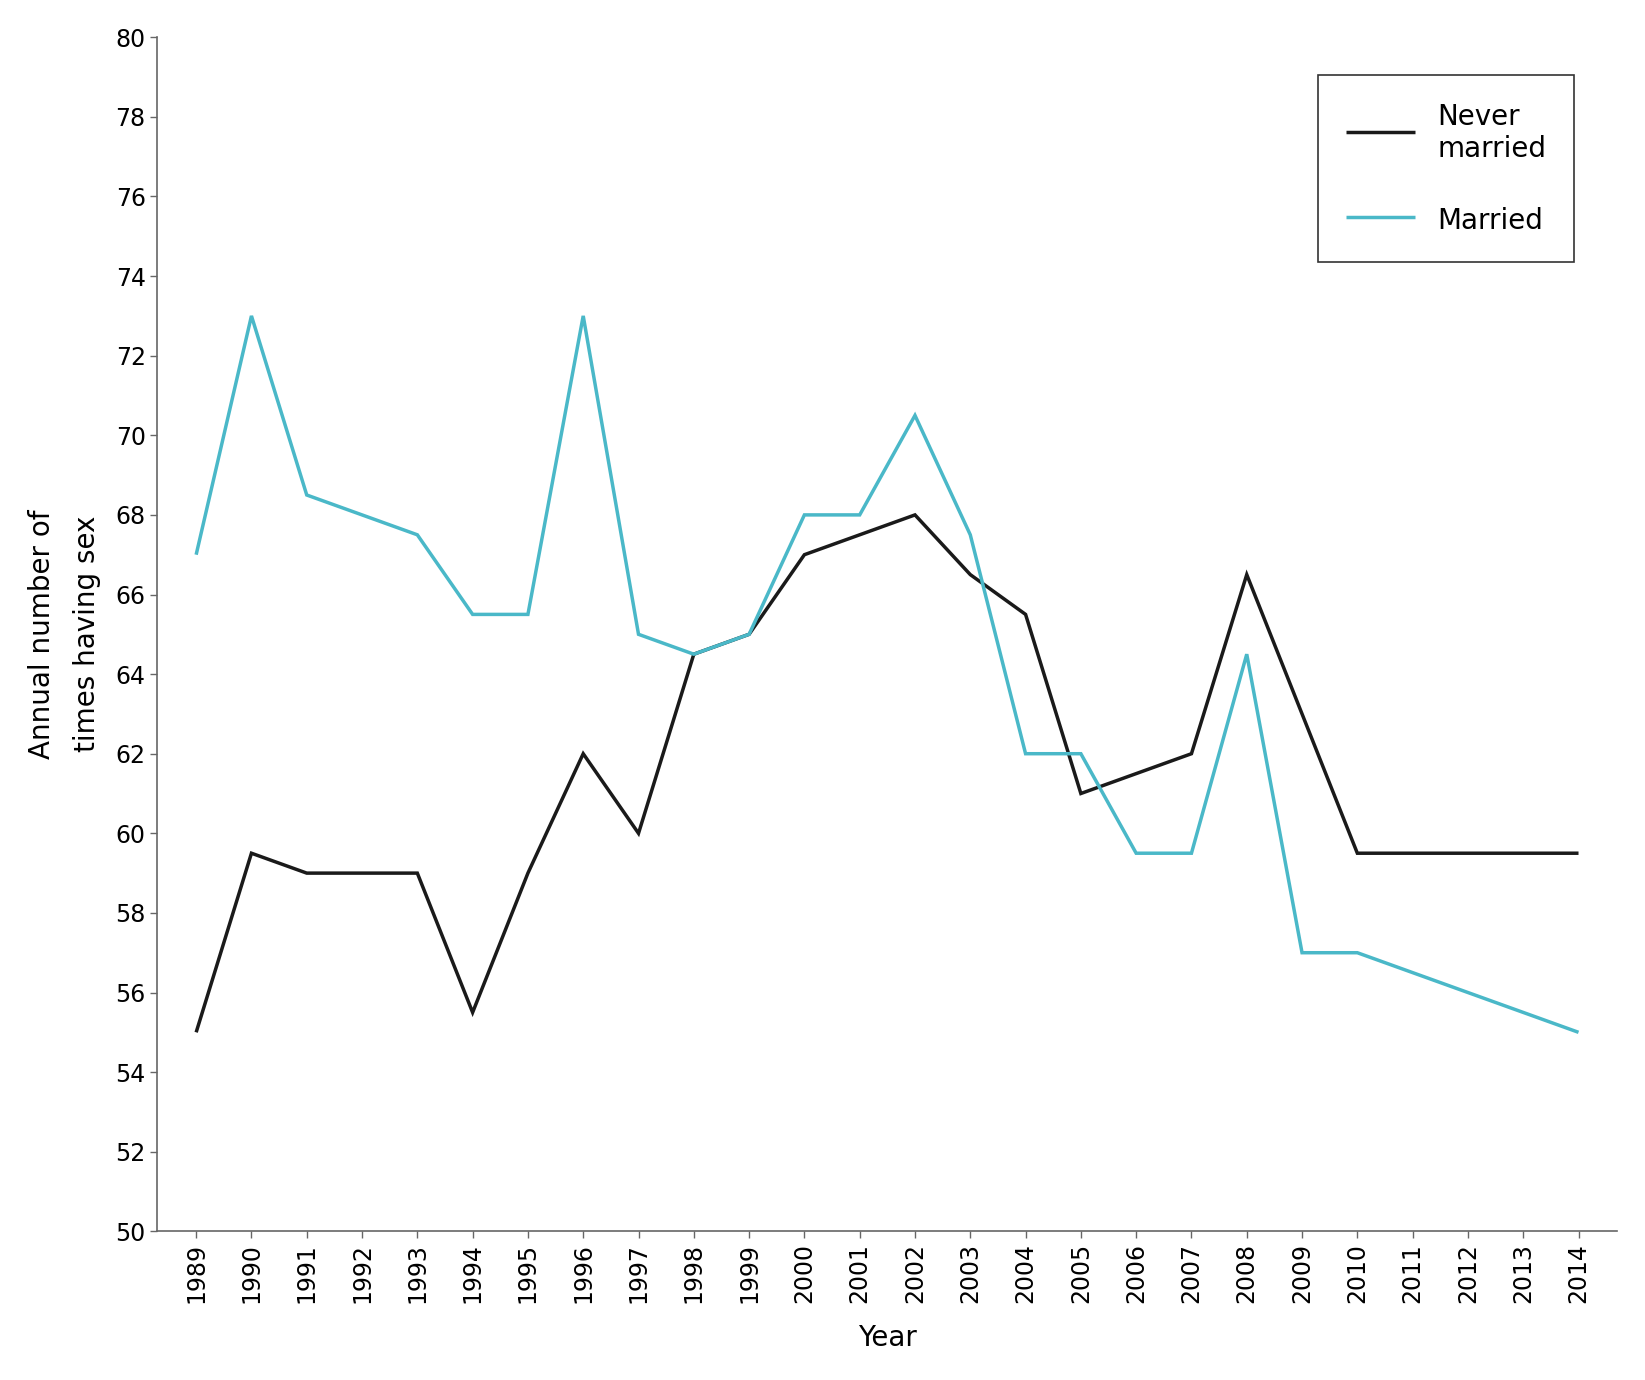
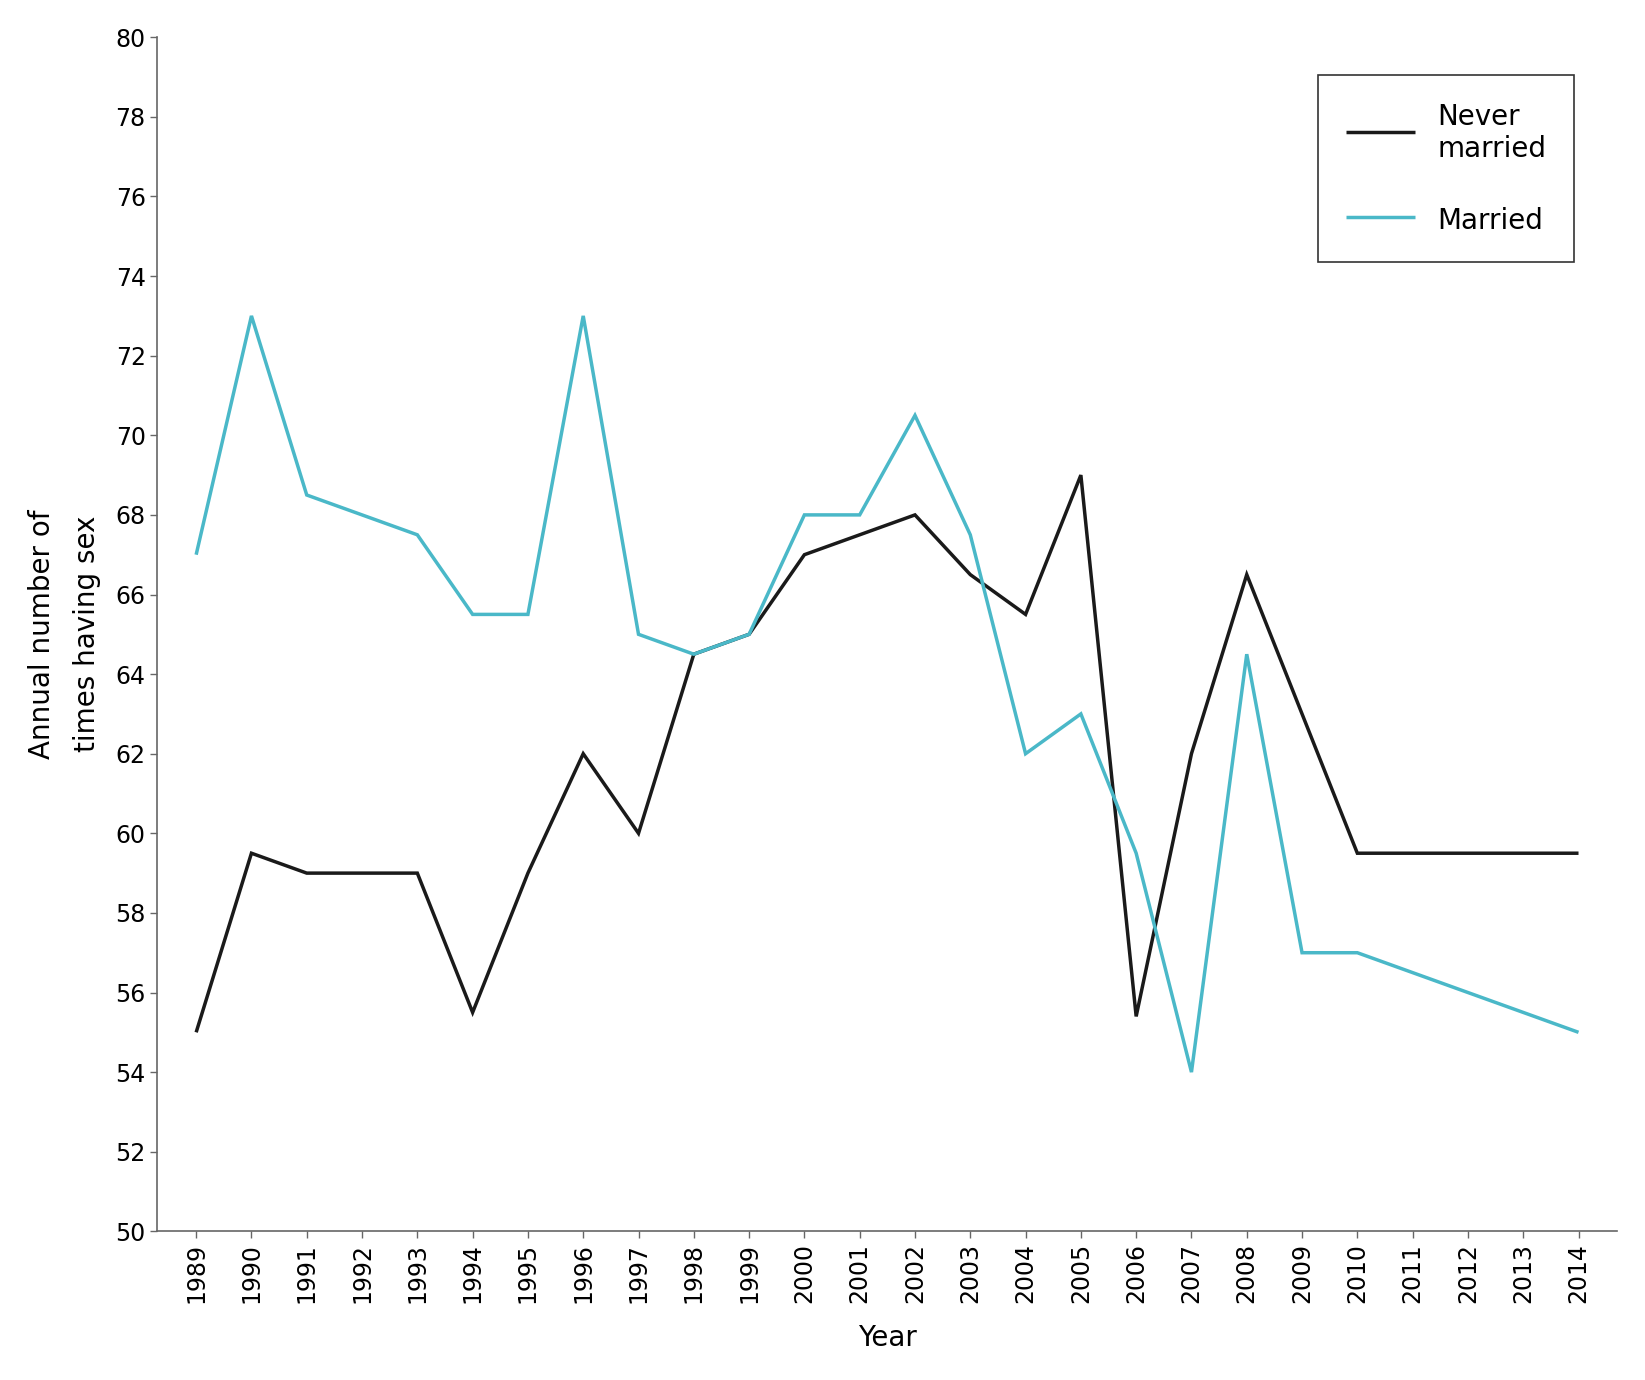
Never married/2005: 61.0 -> 69.0
Married/2005: 62.0 -> 63.0
Never married/2006: 61.5 -> 55.4
Married/2007: 59.5 -> 54.0
